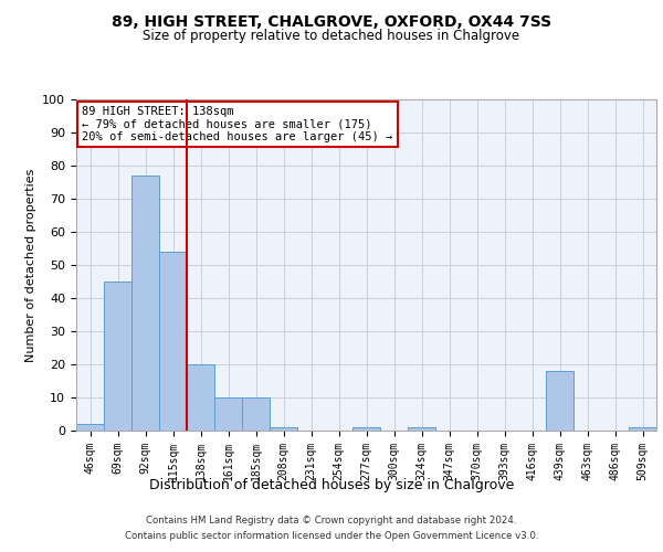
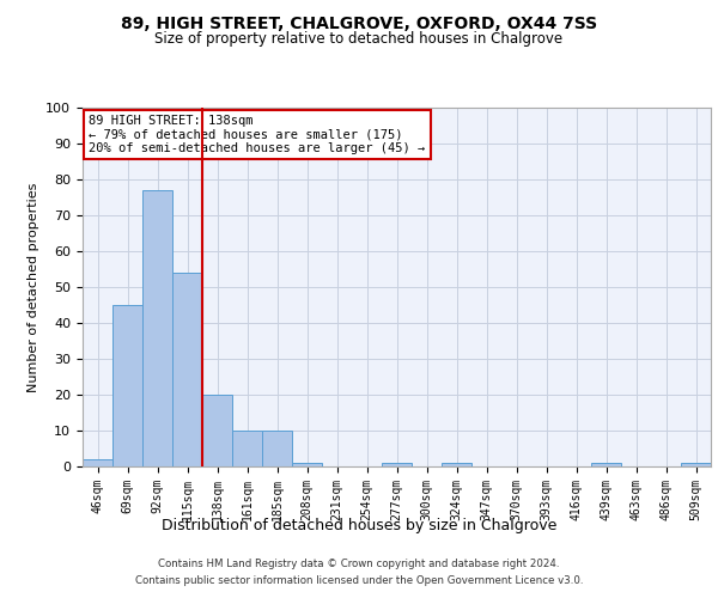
439sqm: 18 -> 1
